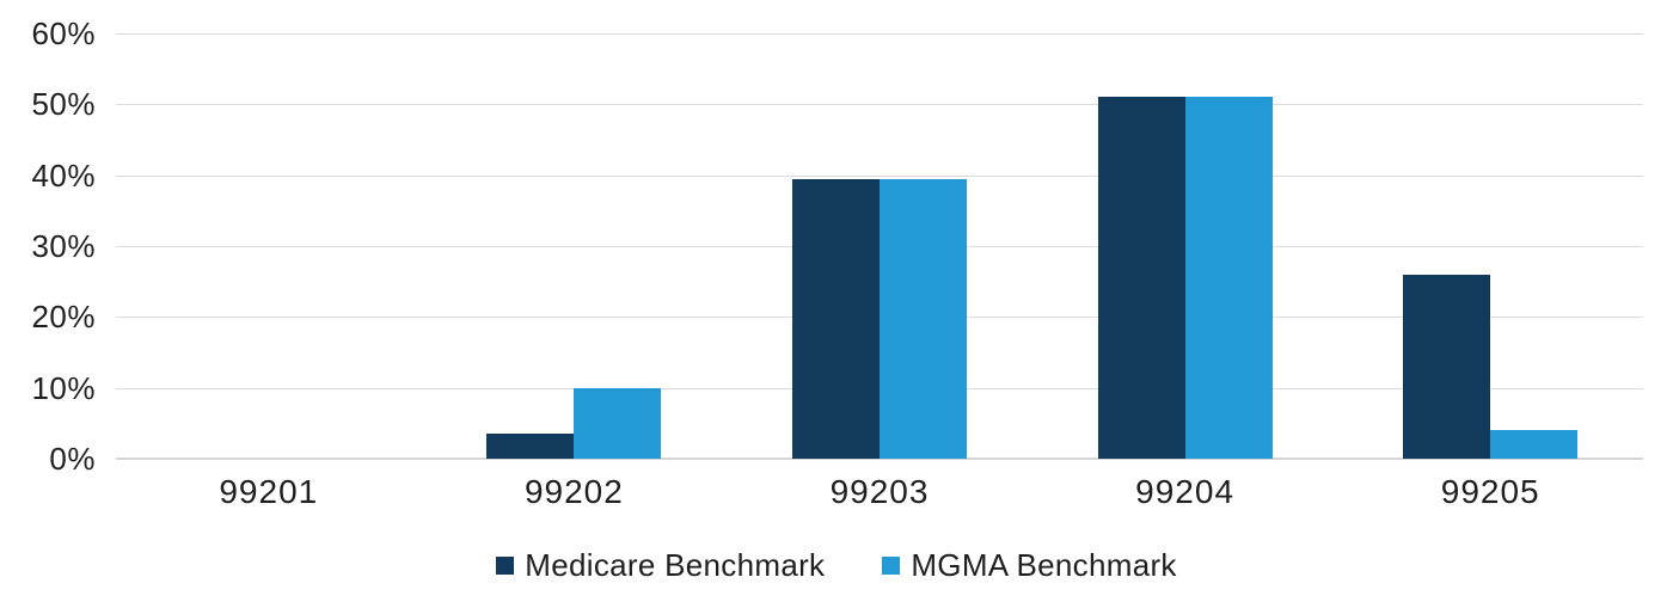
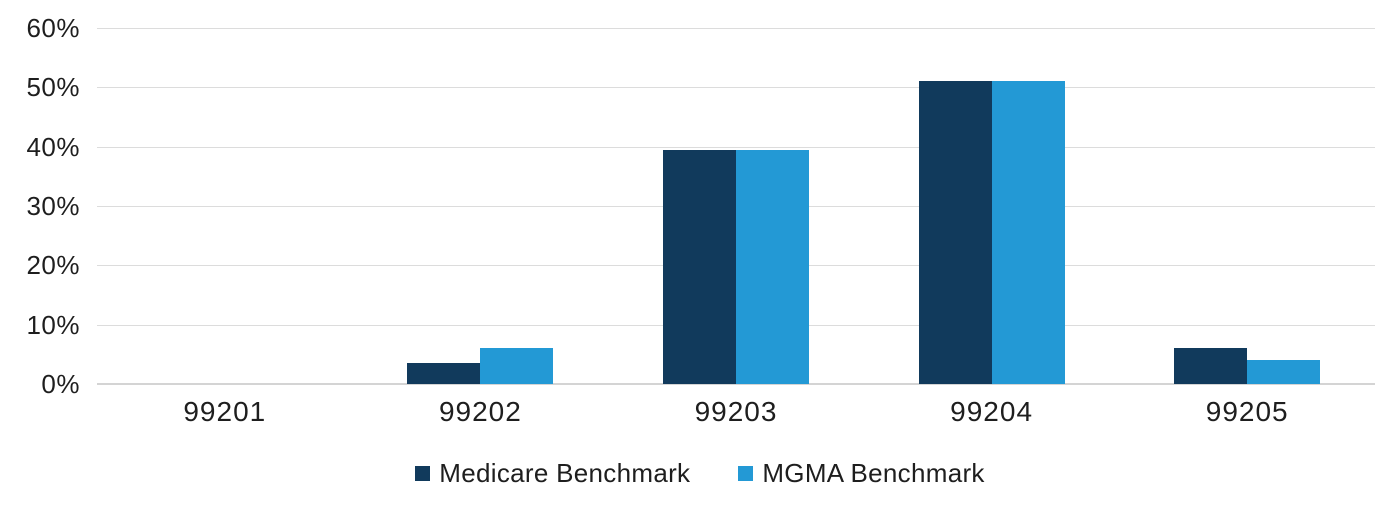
MGMA Benchmark/99202: 10% -> 6%
Medicare Benchmark/99205: 26% -> 6%
